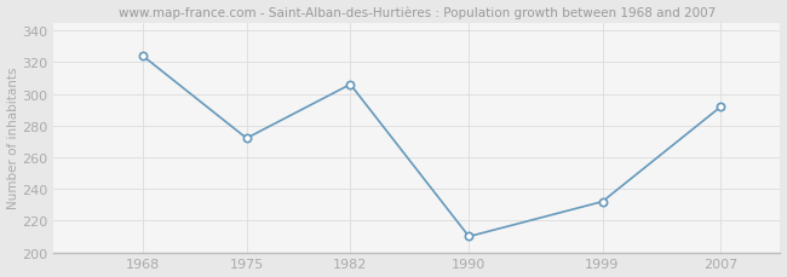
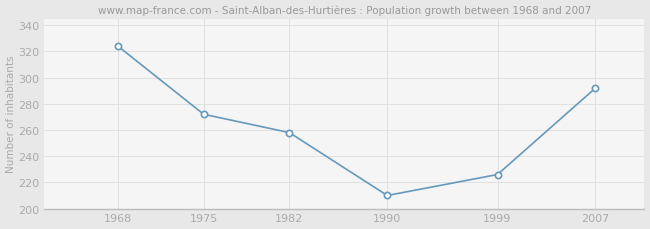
1982: 306 -> 258
1999: 232 -> 226
